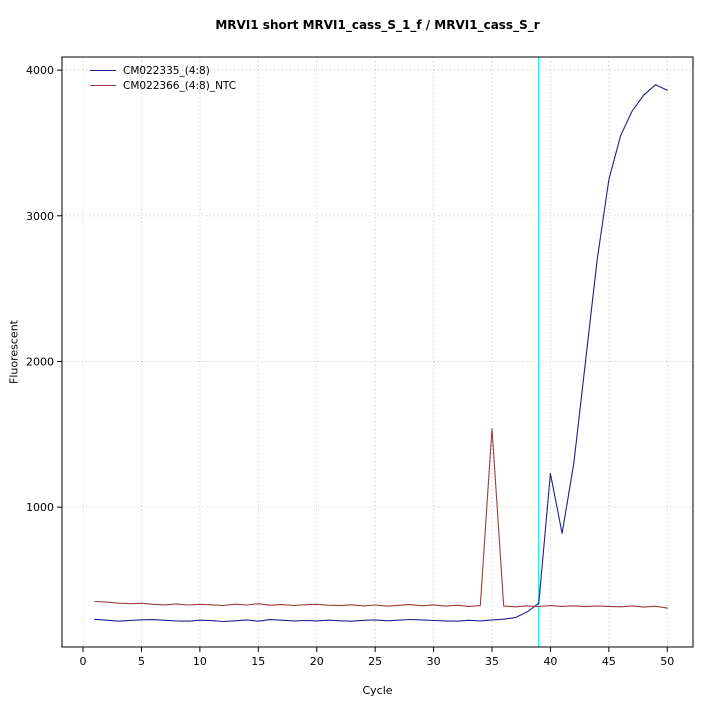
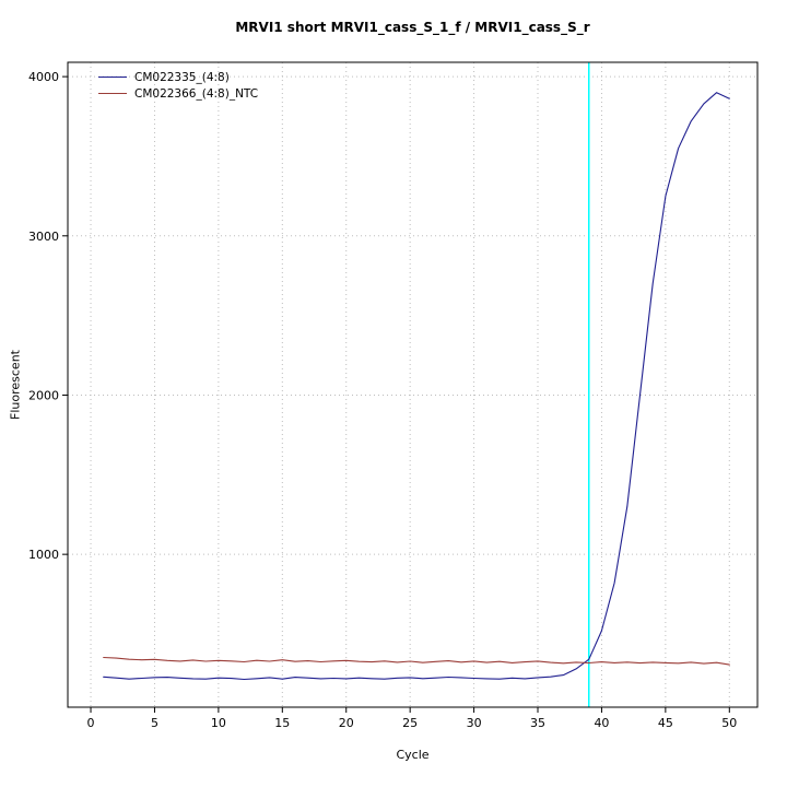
CM022366_(4:8)_NTC/35: 1540 -> 330
CM022335_(4:8)/40: 1230 -> 520
